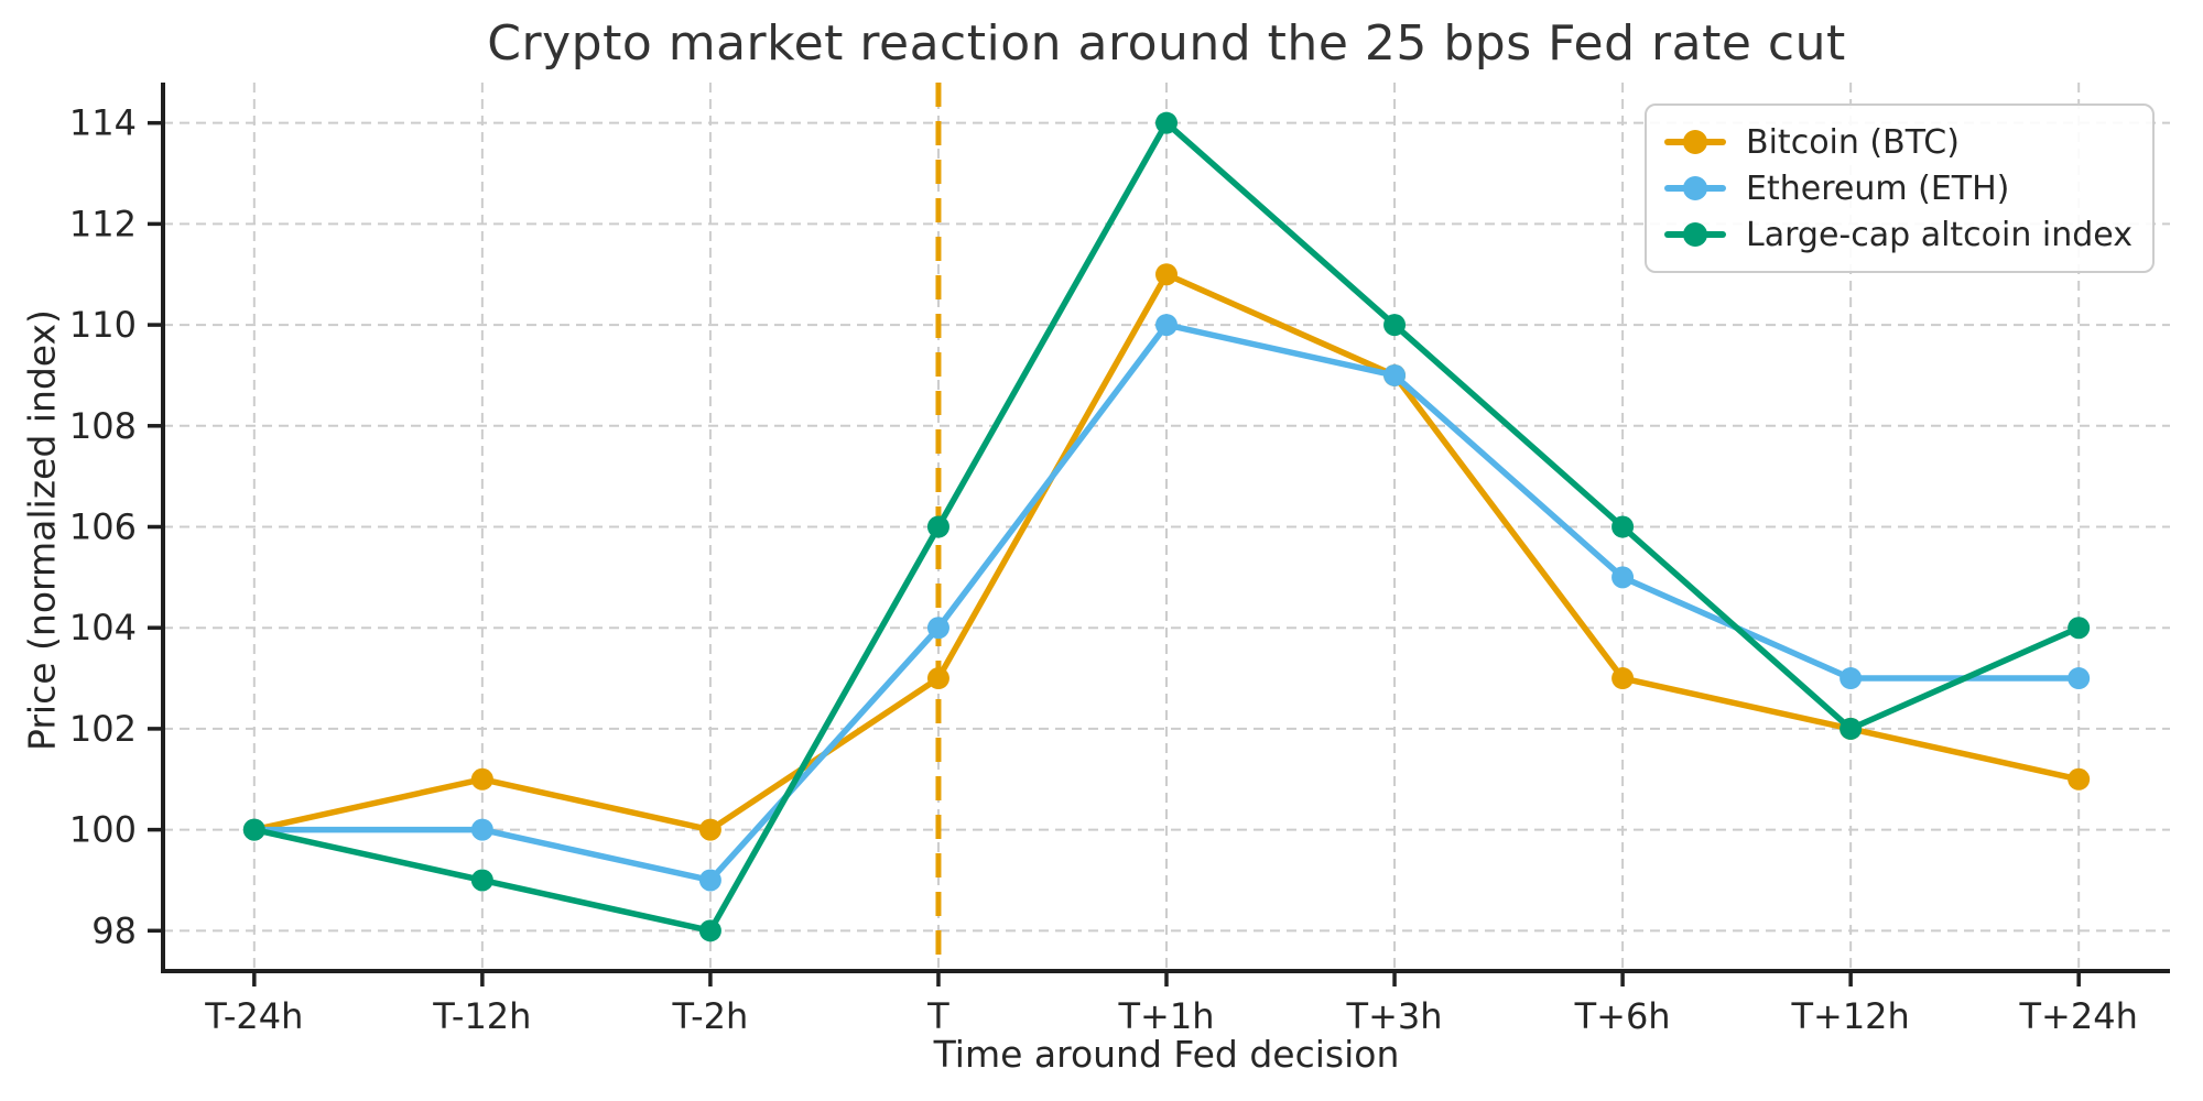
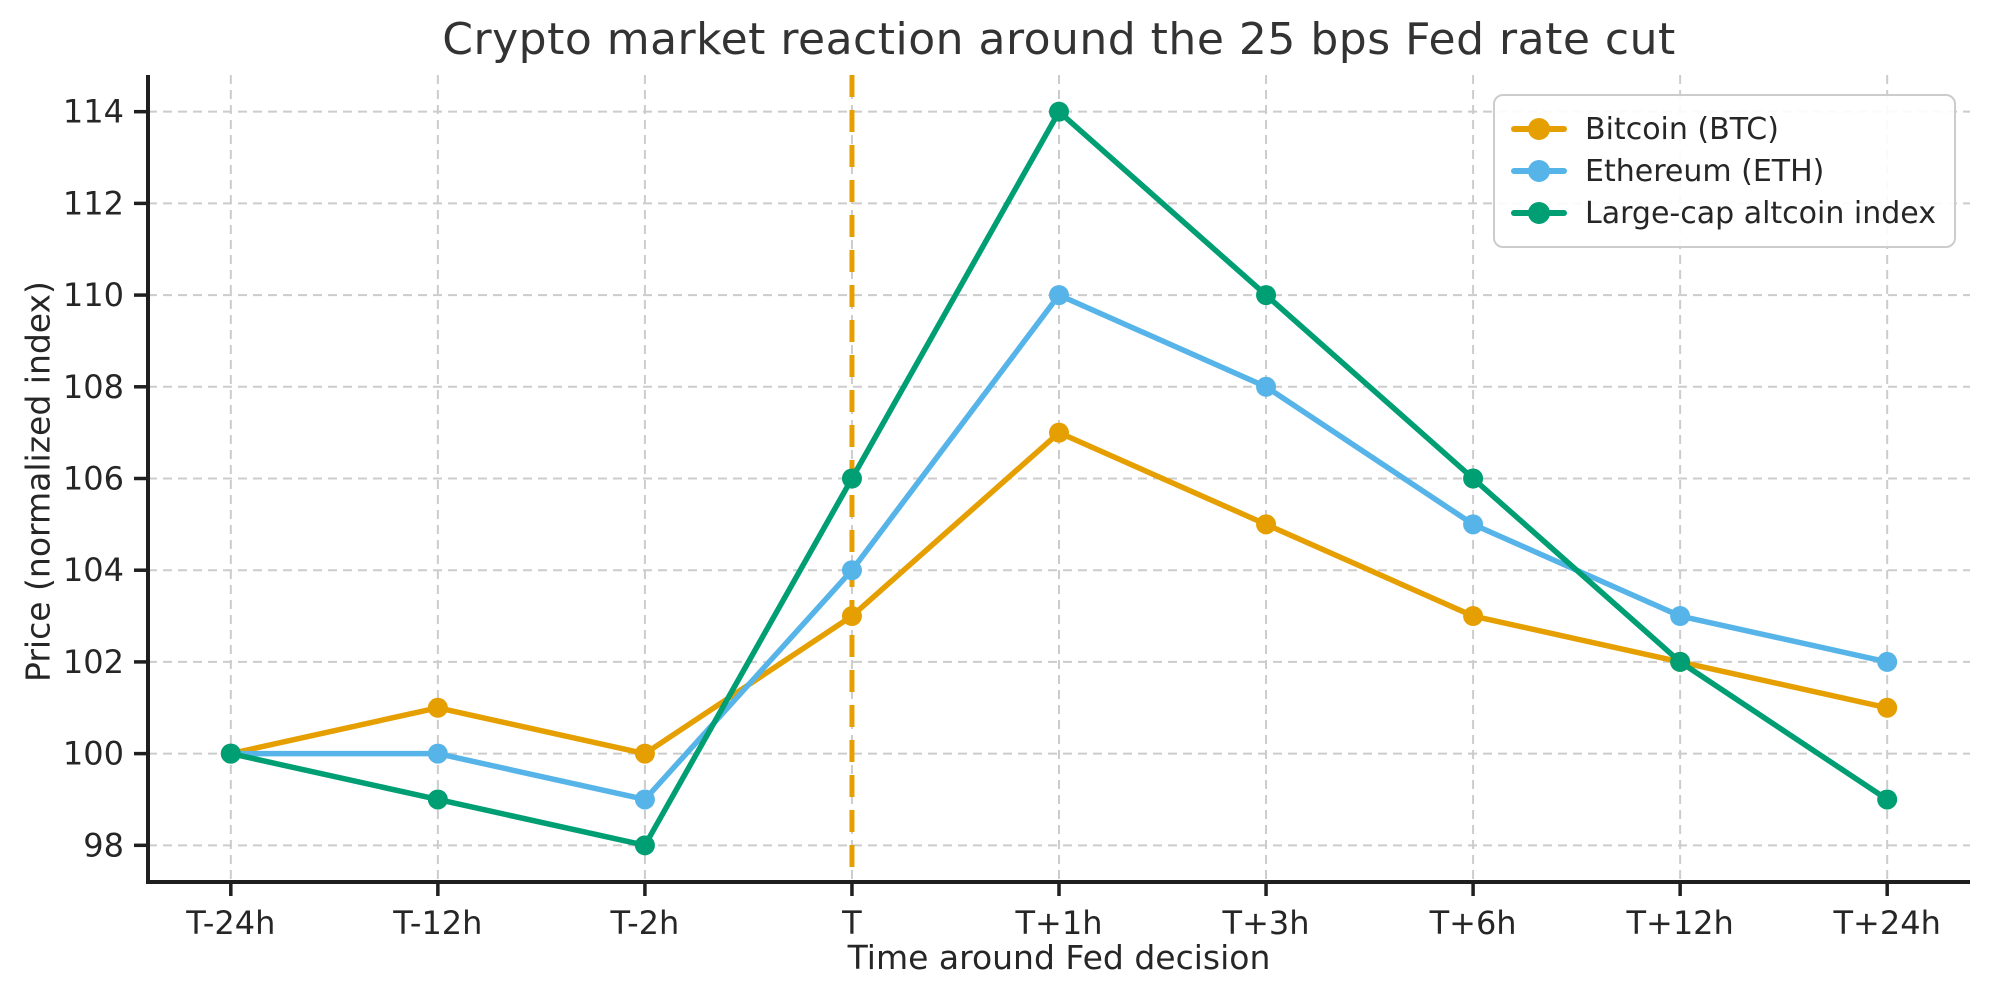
Bitcoin (BTC)/T+1h: 111 -> 107
Bitcoin (BTC)/T+3h: 109 -> 105
Ethereum (ETH)/T+3h: 109 -> 108
Ethereum (ETH)/T+24h: 103 -> 102
Large-cap altcoin index/T+24h: 104 -> 99
